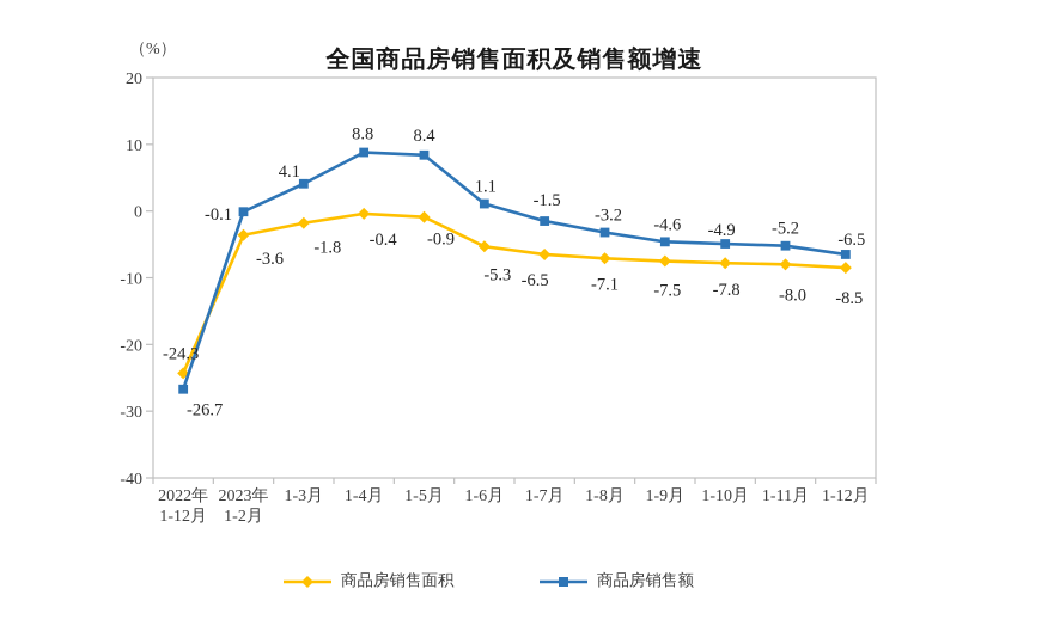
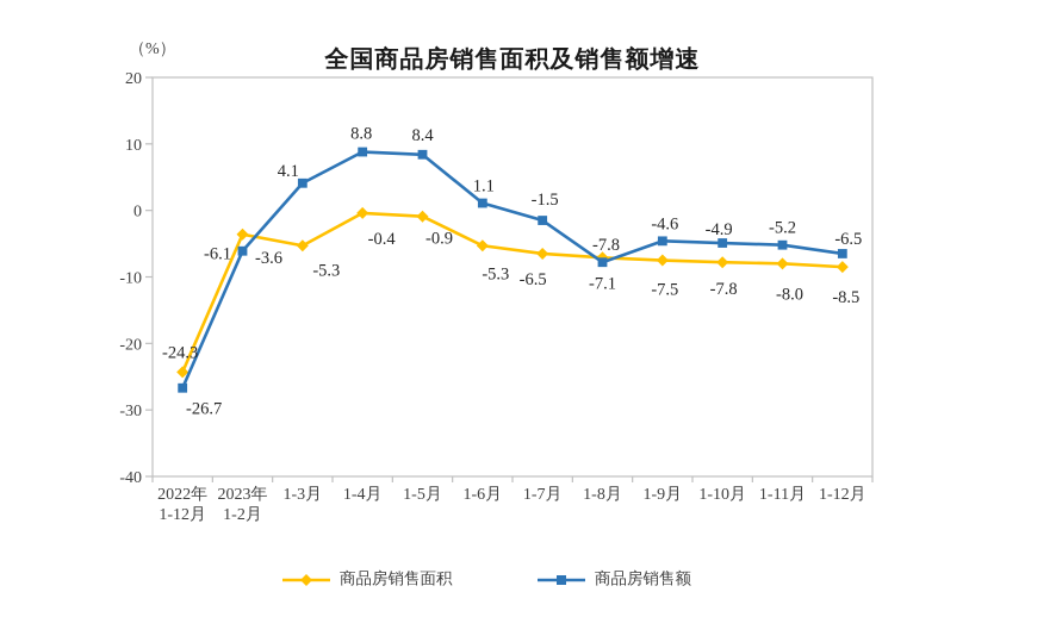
商品房销售额/2023年 1-2月: -0.1 -> -6.1
商品房销售面积/1-3月: -1.8 -> -5.3
商品房销售额/1-8月: -3.2 -> -7.8
